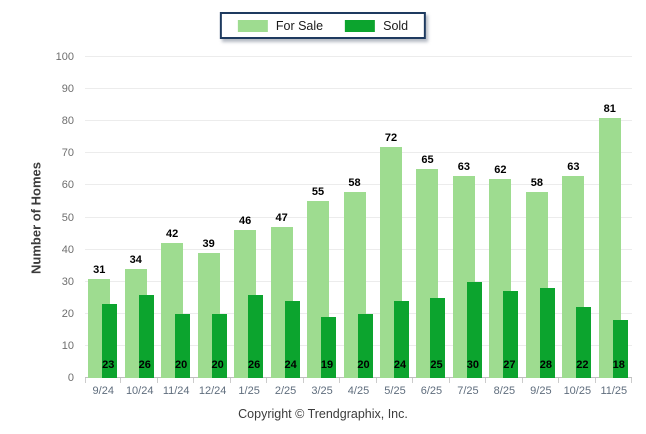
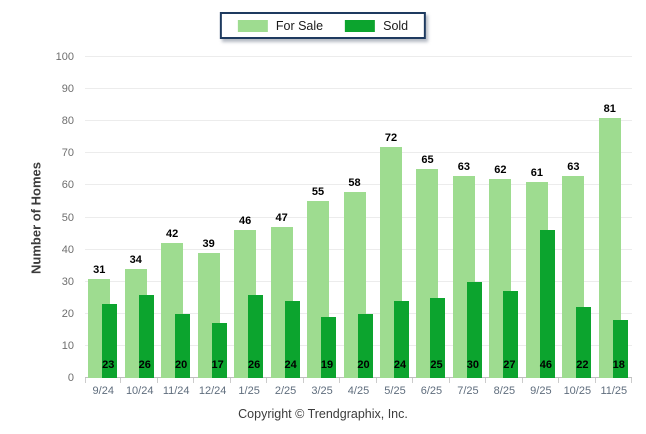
Sold/12/24: 20 -> 17
For Sale/9/25: 58 -> 61
Sold/9/25: 28 -> 46
